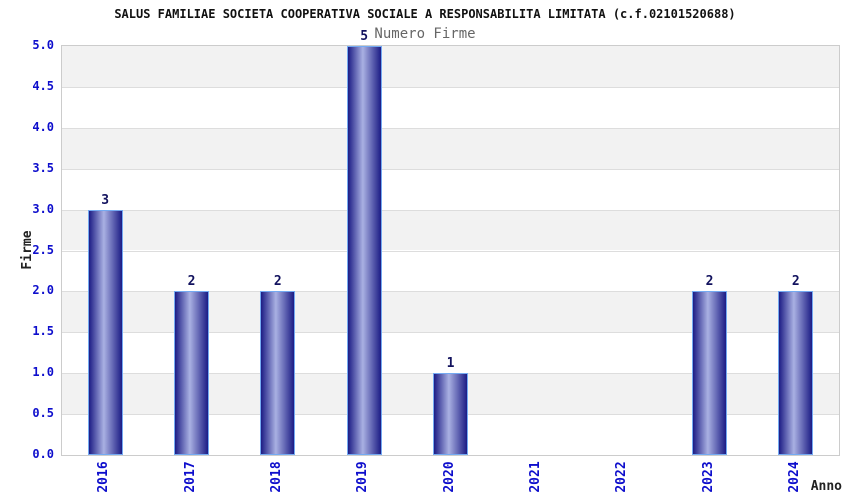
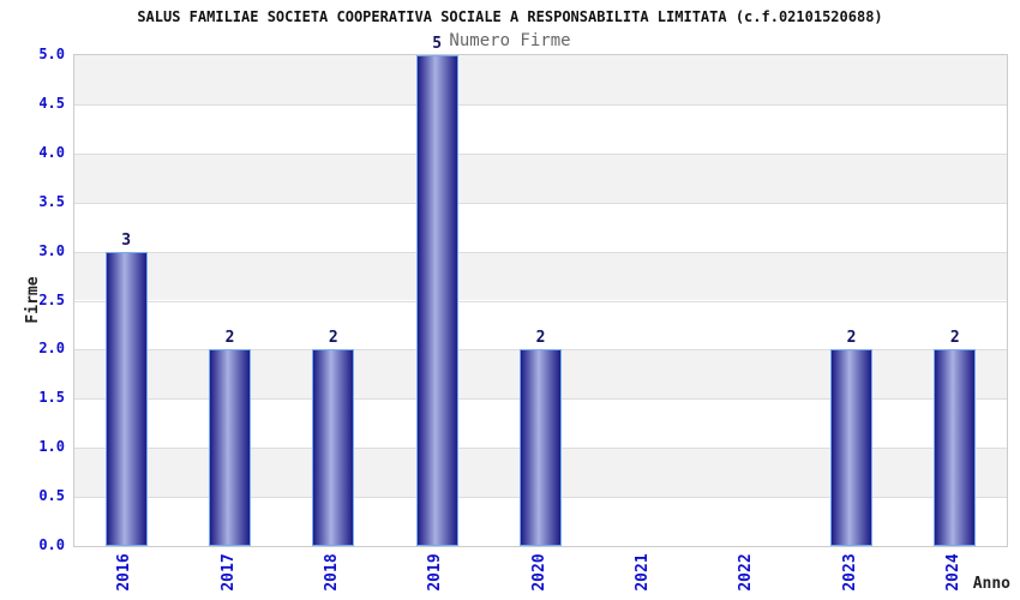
2020: 1 -> 2
